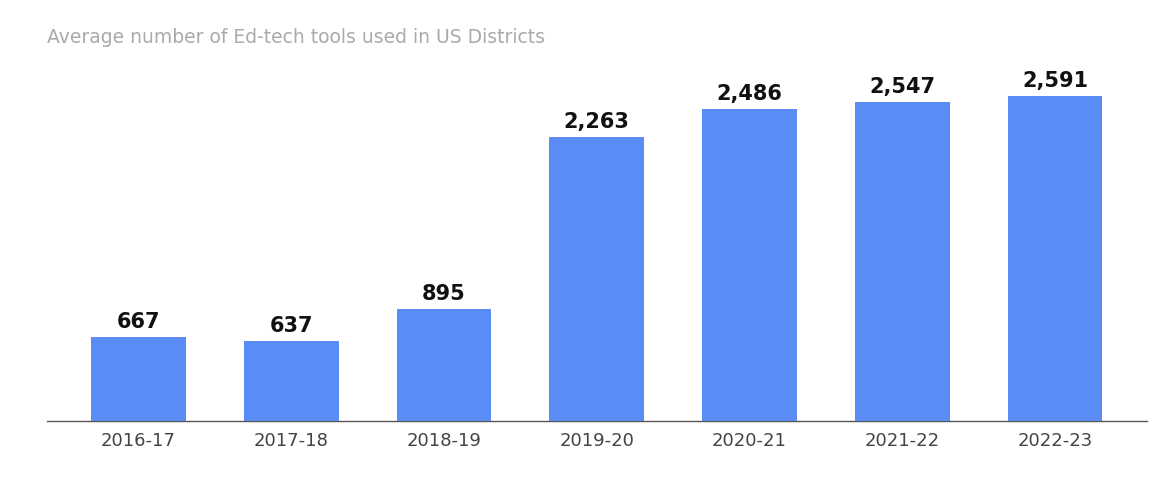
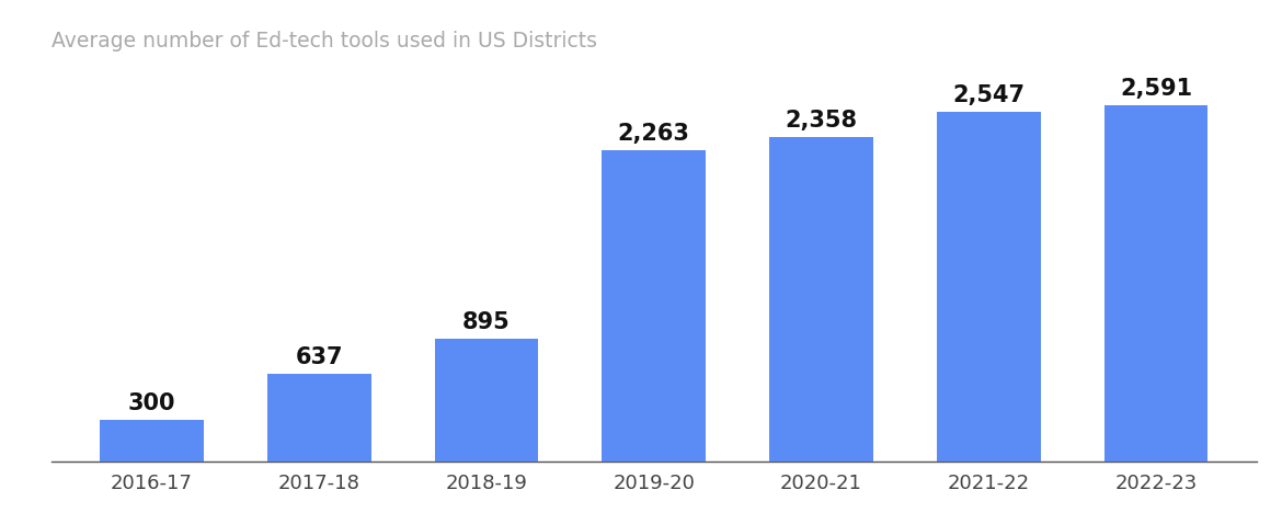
2016-17: 667 -> 300
2020-21: 2,486 -> 2,358
